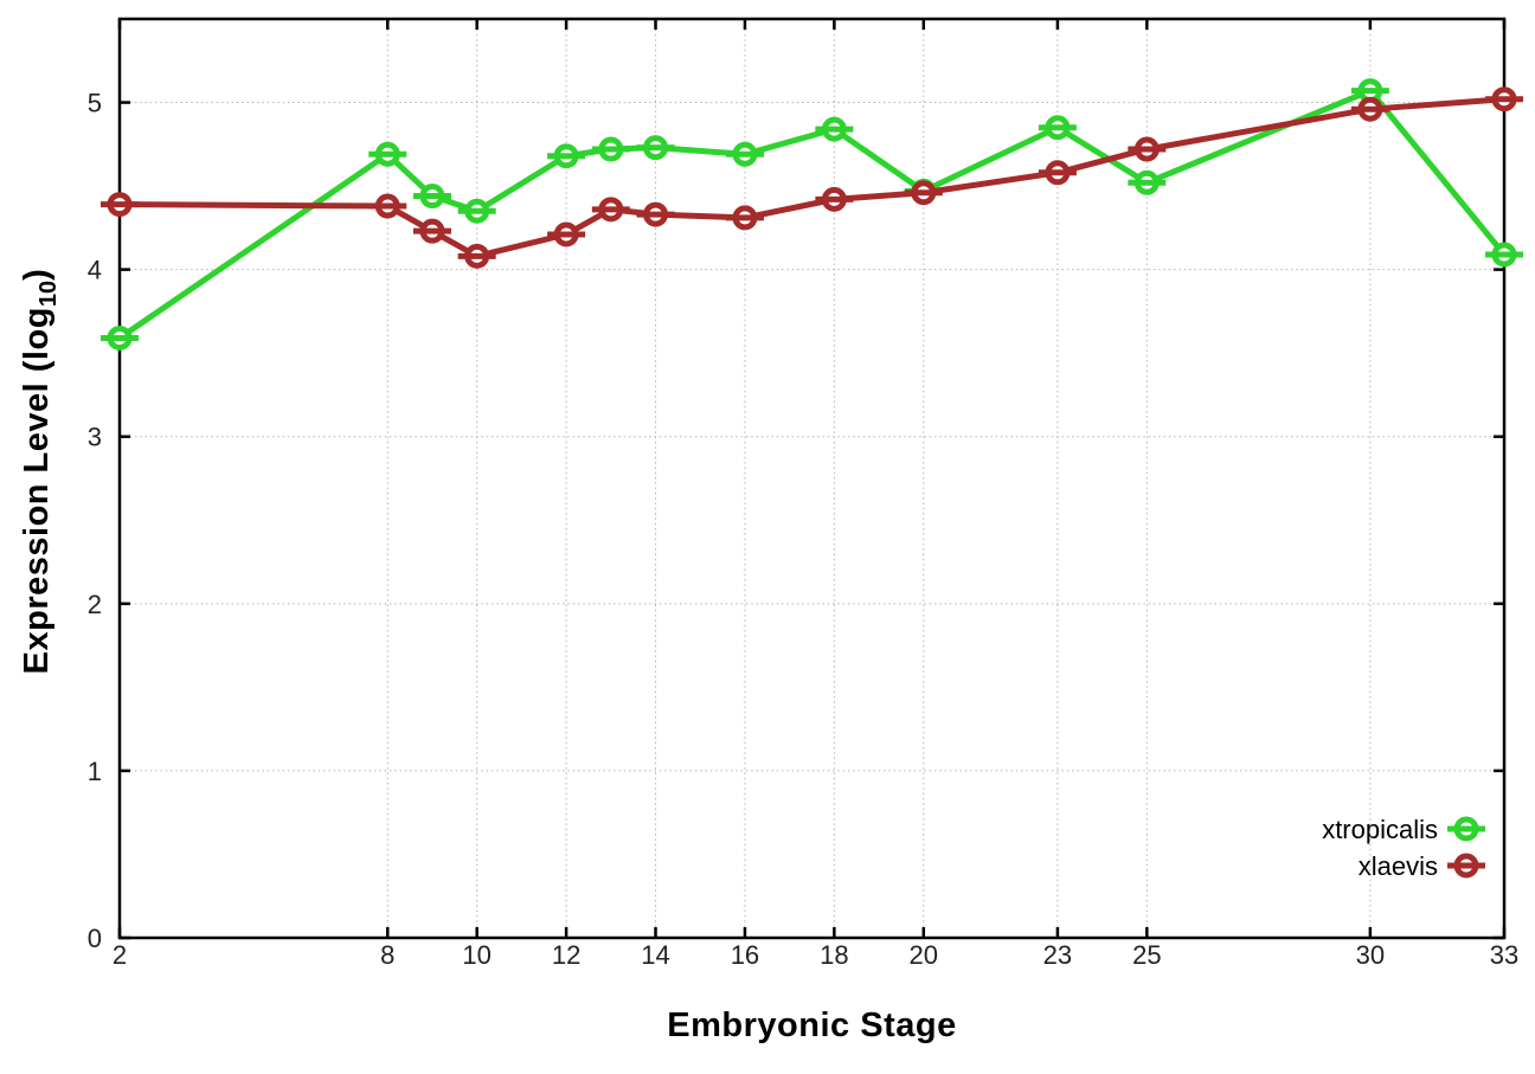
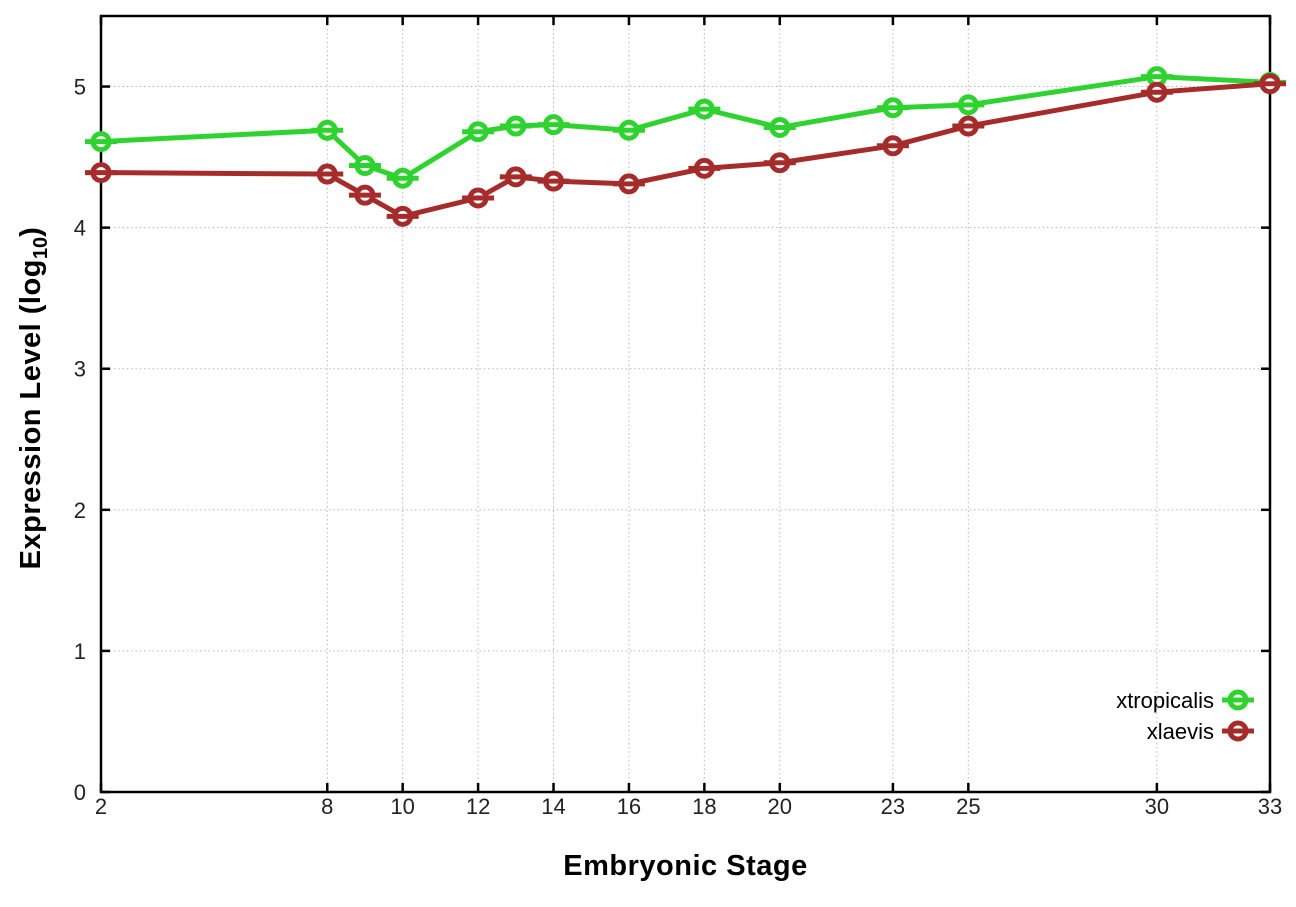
xtropicalis/2: 3.59 -> 4.61
xtropicalis/20: 4.47 -> 4.71
xtropicalis/25: 4.52 -> 4.87
xtropicalis/33: 4.09 -> 5.03
